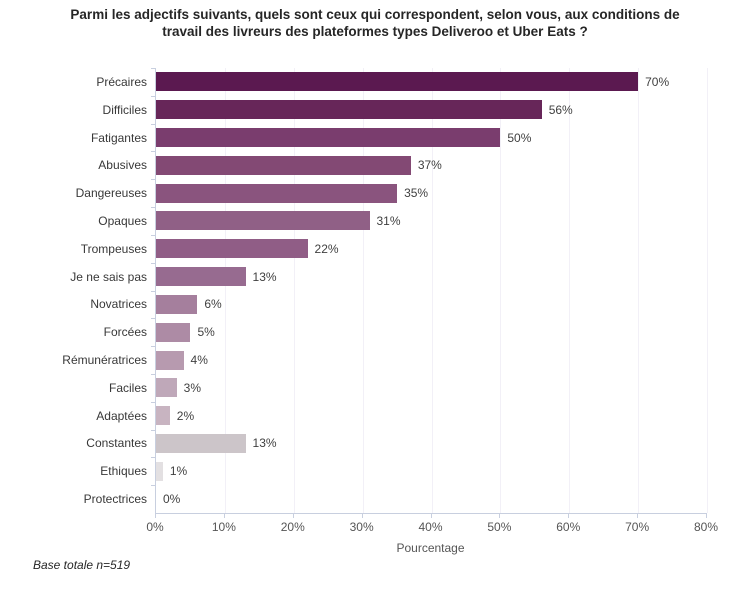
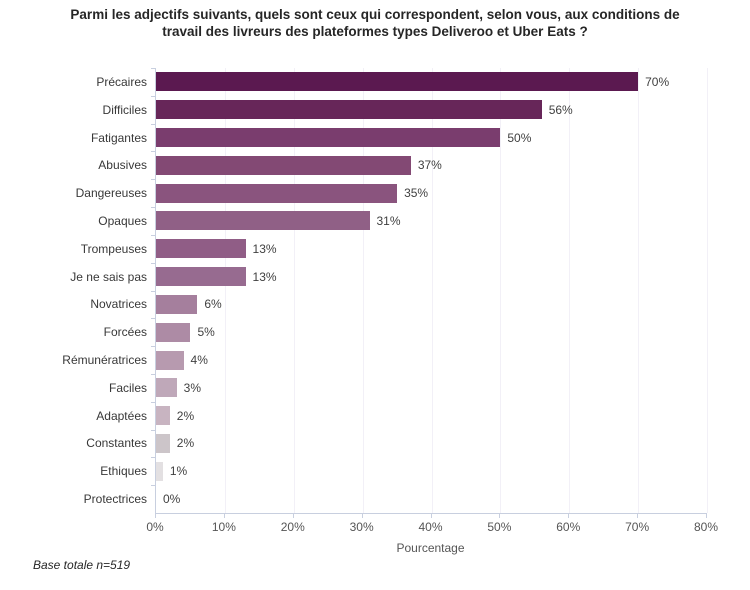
Trompeuses: 22% -> 13%
Constantes: 13% -> 2%
